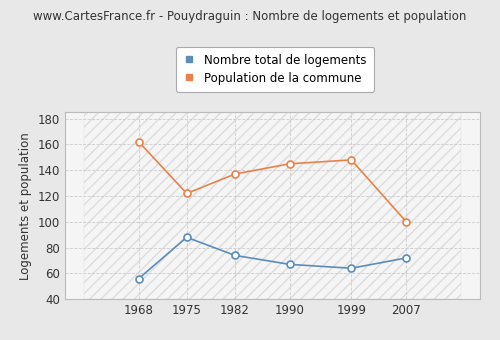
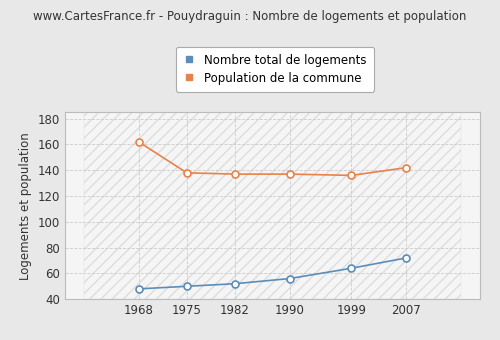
Nombre total de logements/1968: 56 -> 48
Nombre total de logements/1975: 88 -> 50
Population de la commune/1975: 122 -> 138
Nombre total de logements/1982: 74 -> 52
Nombre total de logements/1990: 67 -> 56
Population de la commune/1990: 145 -> 137
Population de la commune/1999: 148 -> 136
Population de la commune/2007: 100 -> 142
